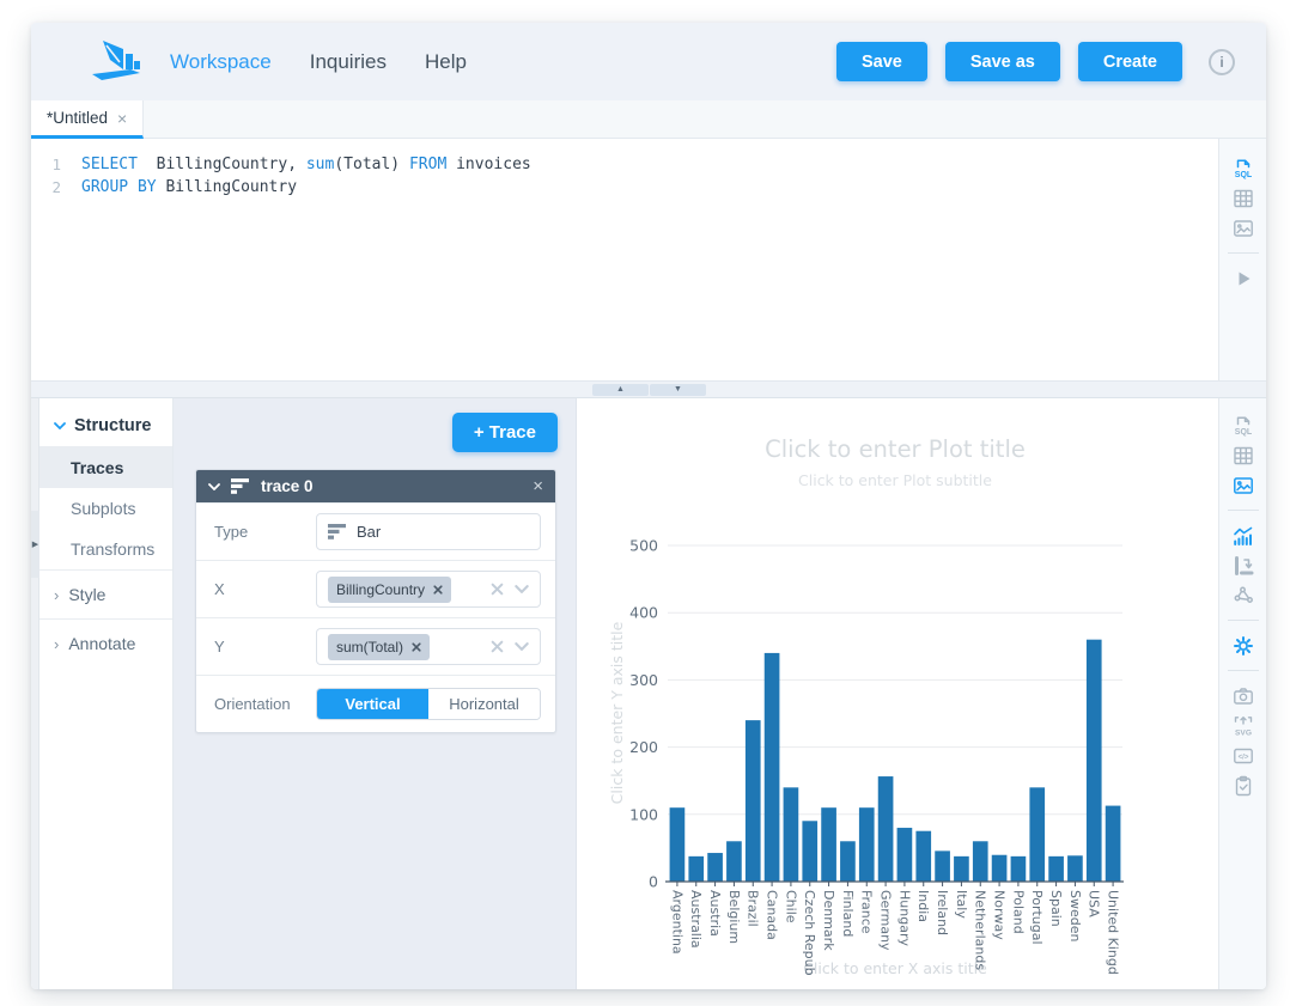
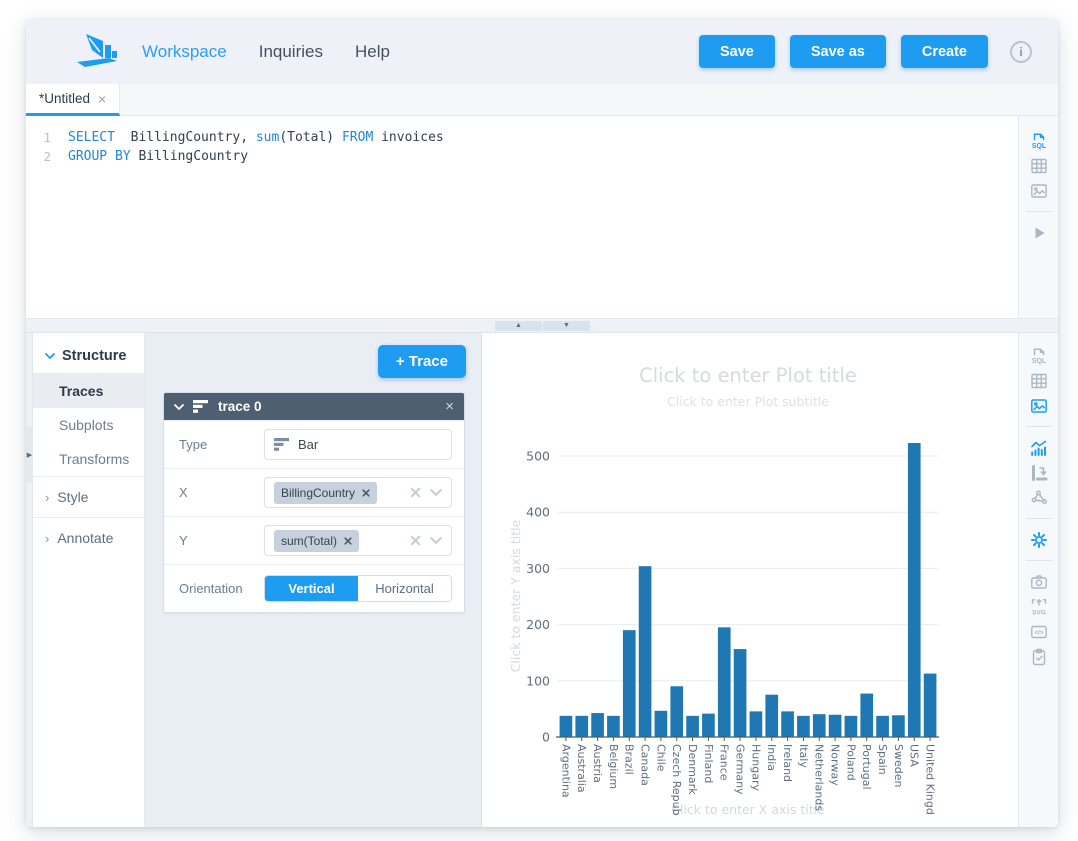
Argentina: 110 -> 40
Belgium: 60 -> 40
Brazil: 240 -> 190
Canada: 340 -> 300
Chile: 140 -> 50
Denmark: 110 -> 40
Finland: 60 -> 40
France: 110 -> 200
Hungary: 80 -> 50
Netherlands: 60 -> 40
Portugal: 140 -> 80
USA: 360 -> 520
